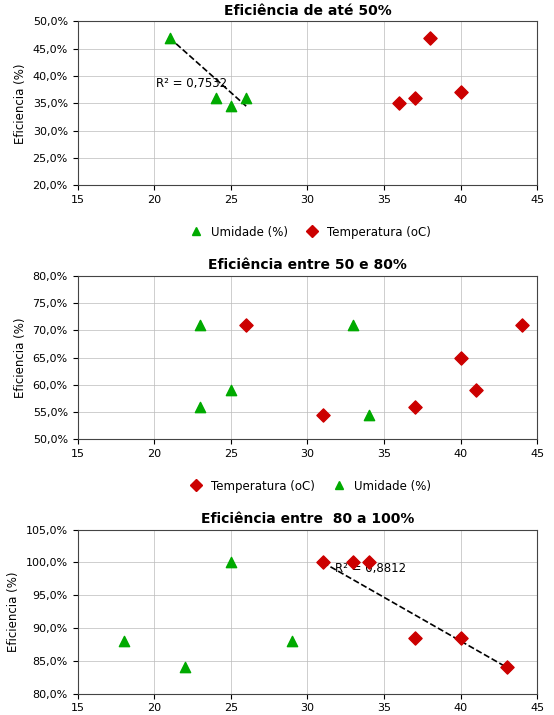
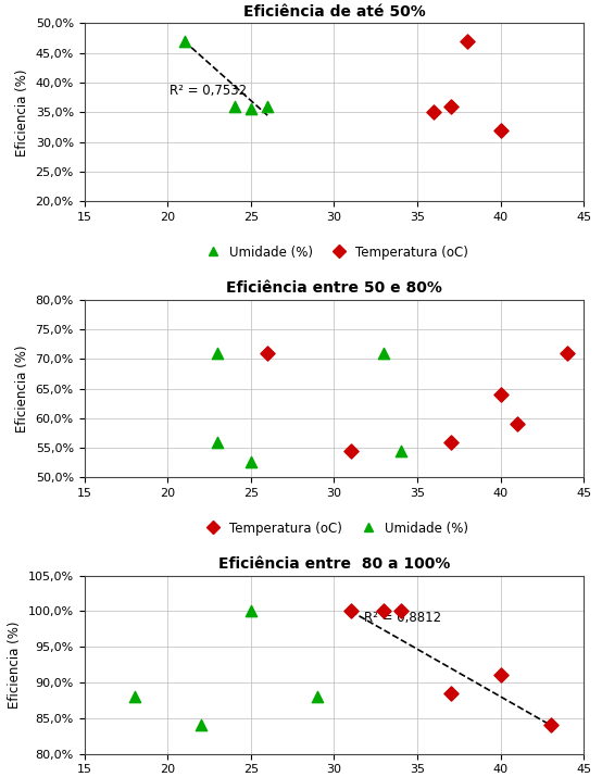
Eficiência de até 50%/Umidade (%)/25: 34,5% -> 35,6%
Eficiência de até 50%/Temperatura (oC)/40: 37% -> 32%
Eficiência entre 50 e 80%/Umidade (%)/25: 59,0% -> 52,6%
Eficiência entre 50 e 80%/Temperatura (oC)/40: 65,0% -> 64,0%
Eficiência entre 80 a 100%/Temperatura (oC)/40: 88,5% -> 91,0%
